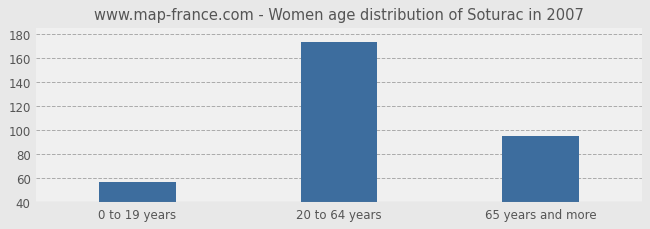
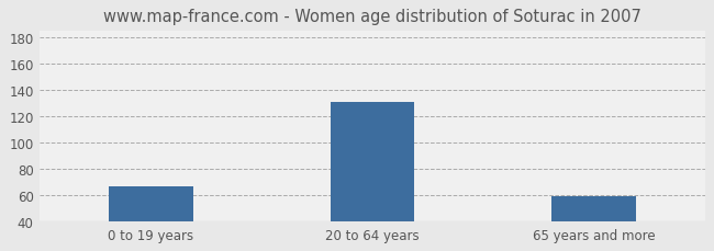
0 to 19 years: 57 -> 67
20 to 64 years: 173 -> 131
65 years and more: 95 -> 59
